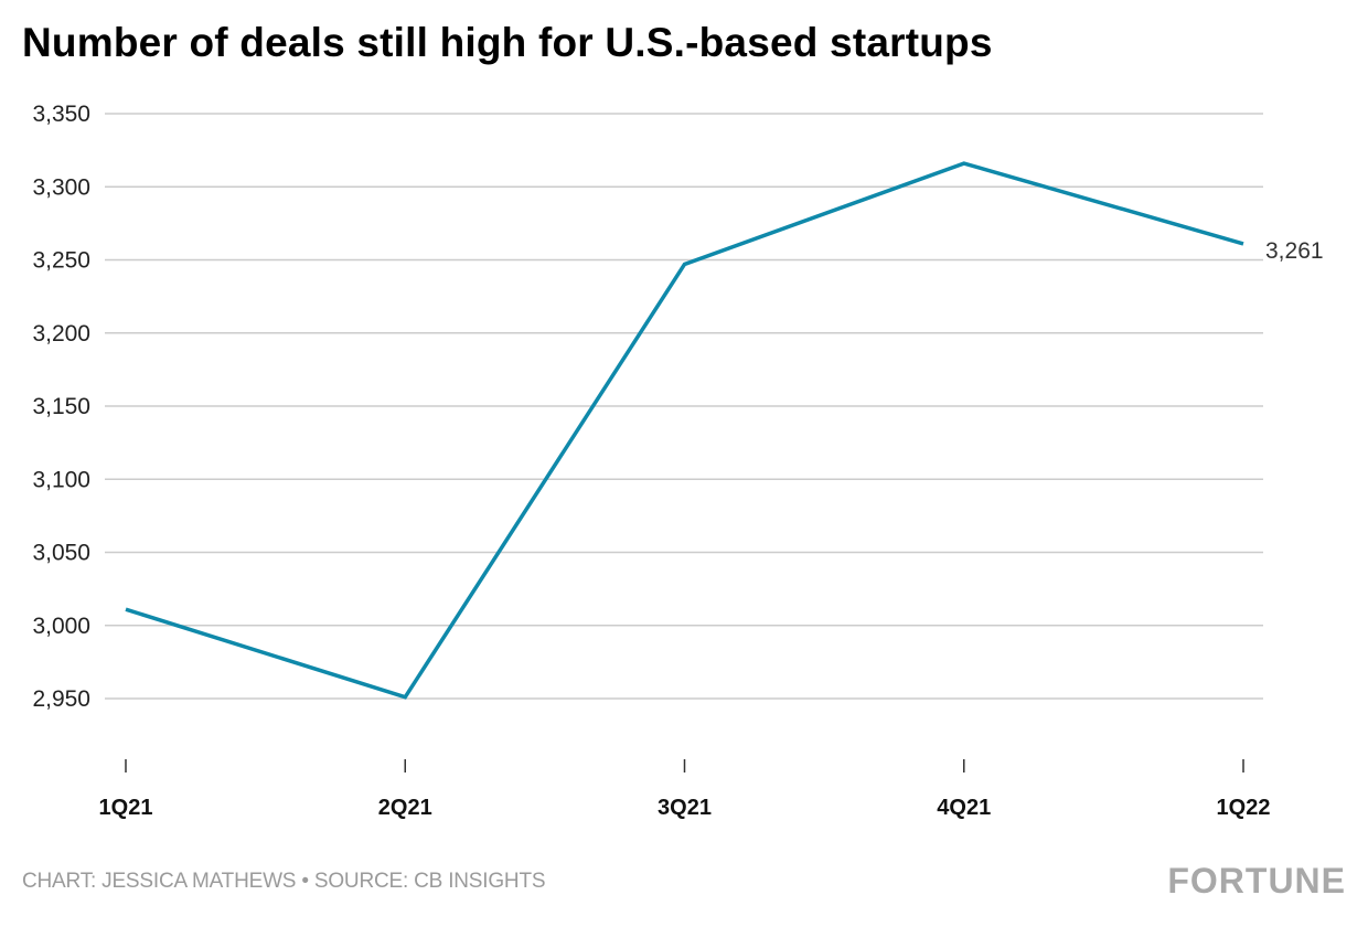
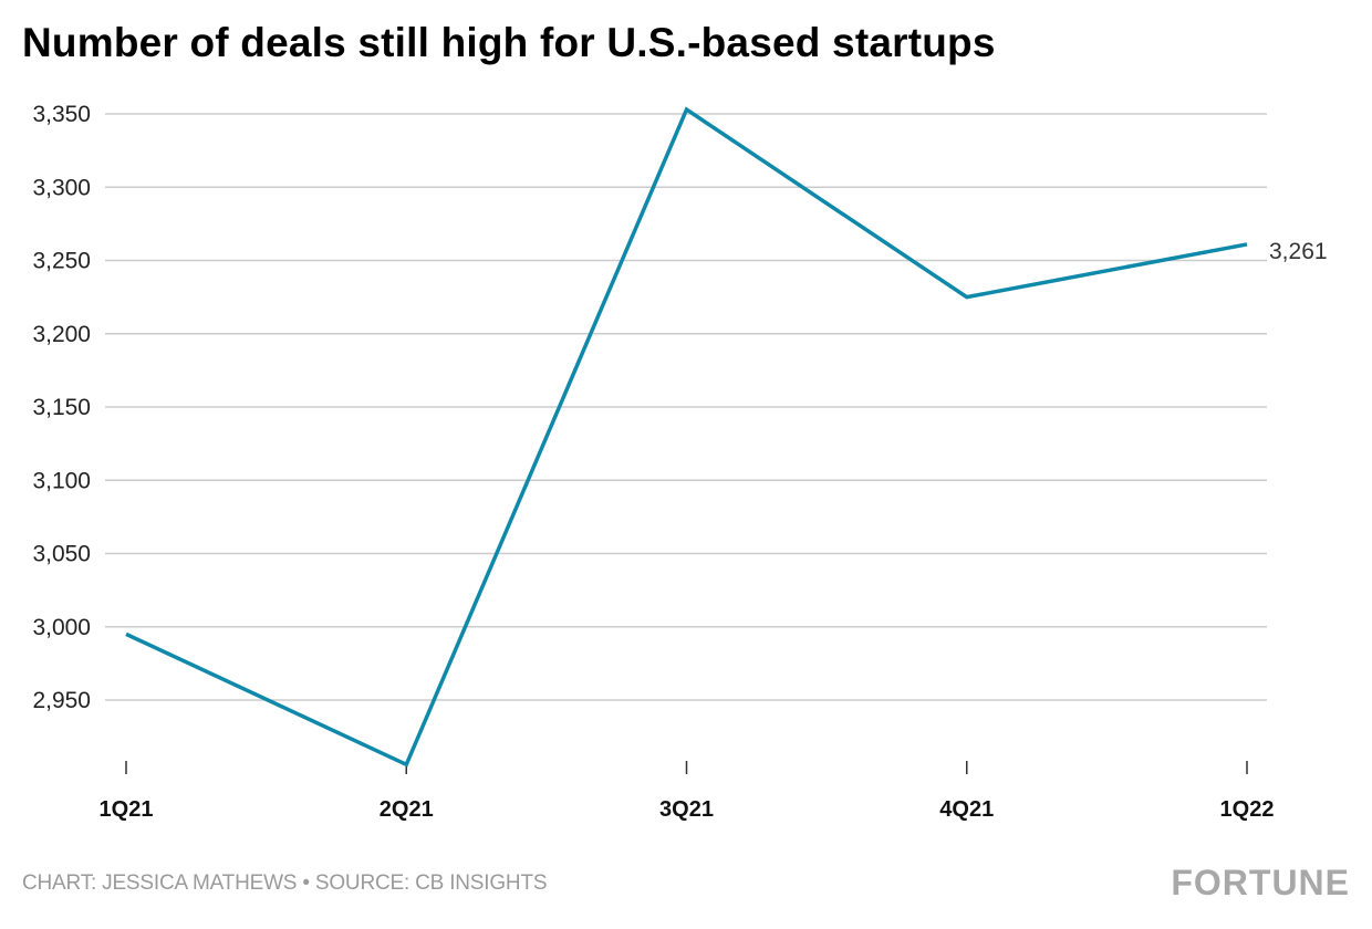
1Q21: 3011 -> 2995
2Q21: 2951 -> 2906
3Q21: 3247 -> 3353
4Q21: 3316 -> 3225
